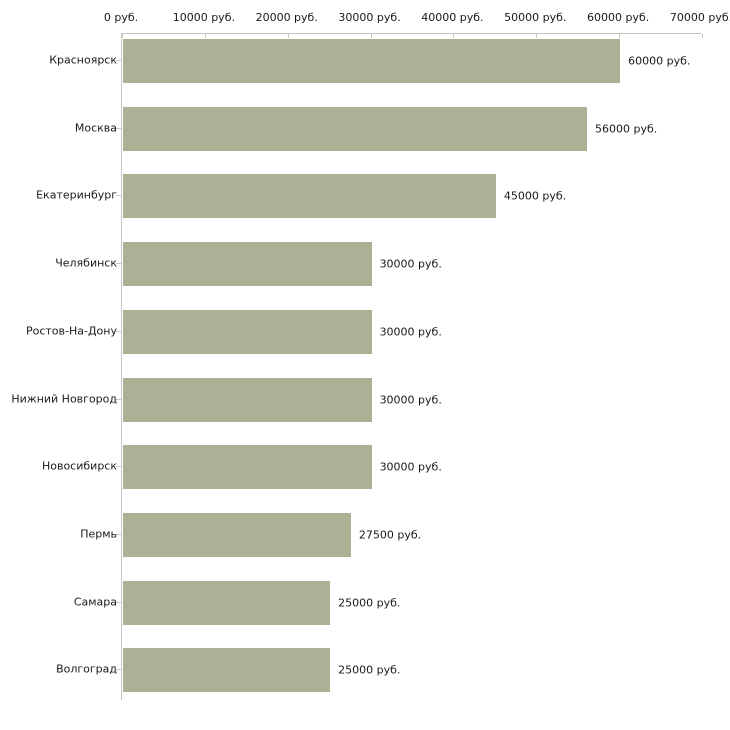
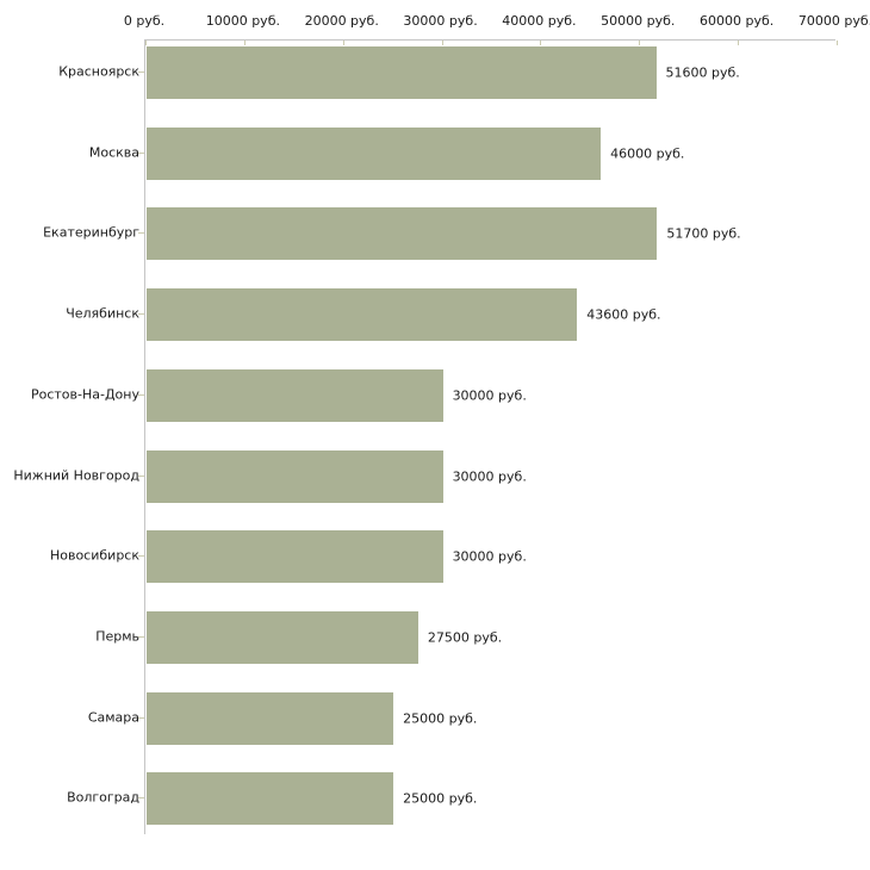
Красноярск: 60000 -> 51600
Москва: 56000 -> 46000
Екатеринбург: 45000 -> 51700
Челябинск: 30000 -> 43600
